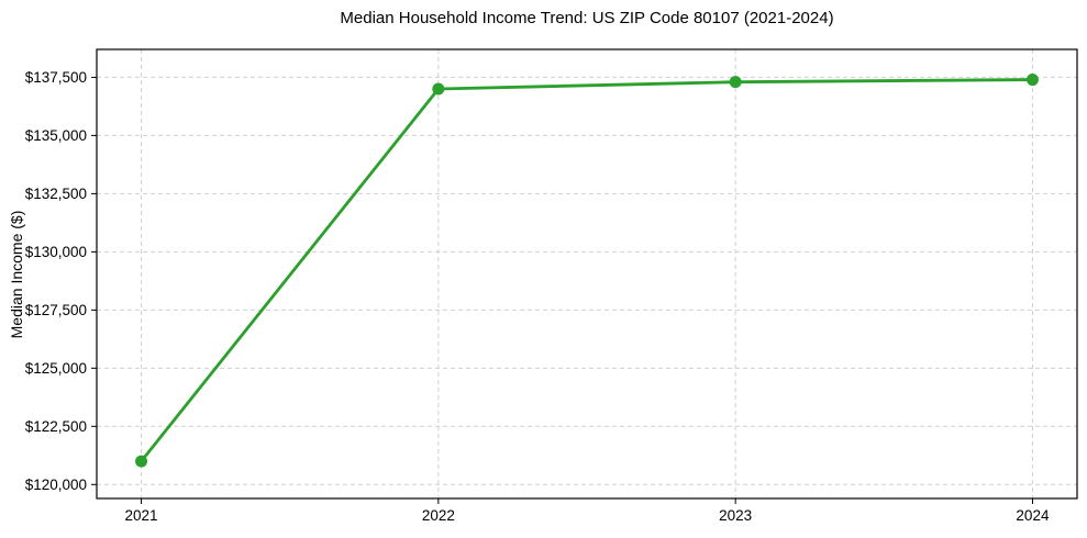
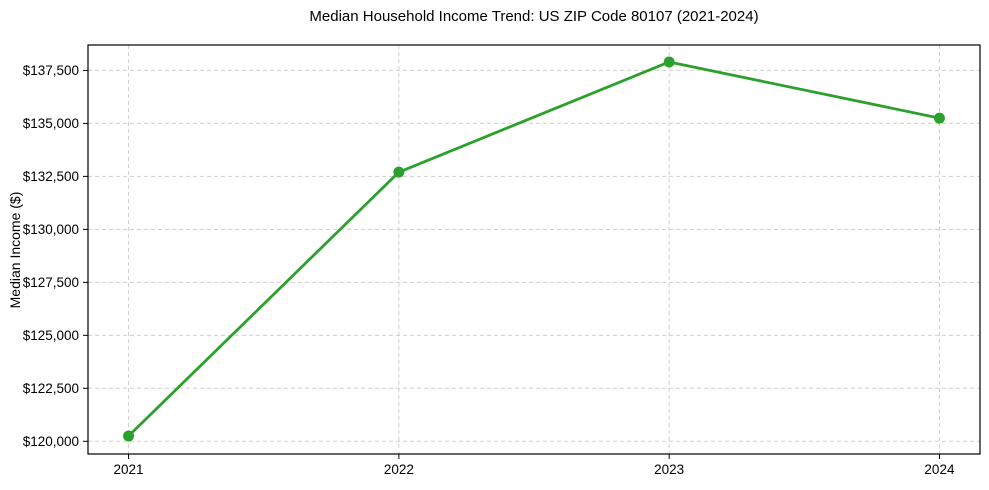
2021: $121000 -> $120200
2022: $137000 -> $132700
2023: $137300 -> $137900
2024: $137400 -> $135200
